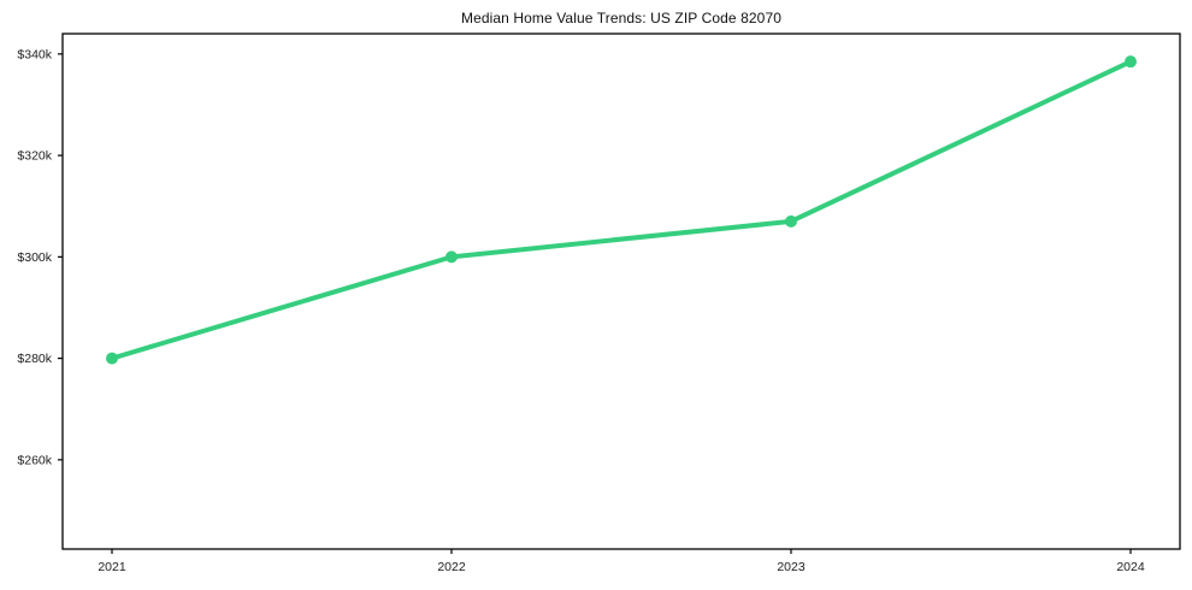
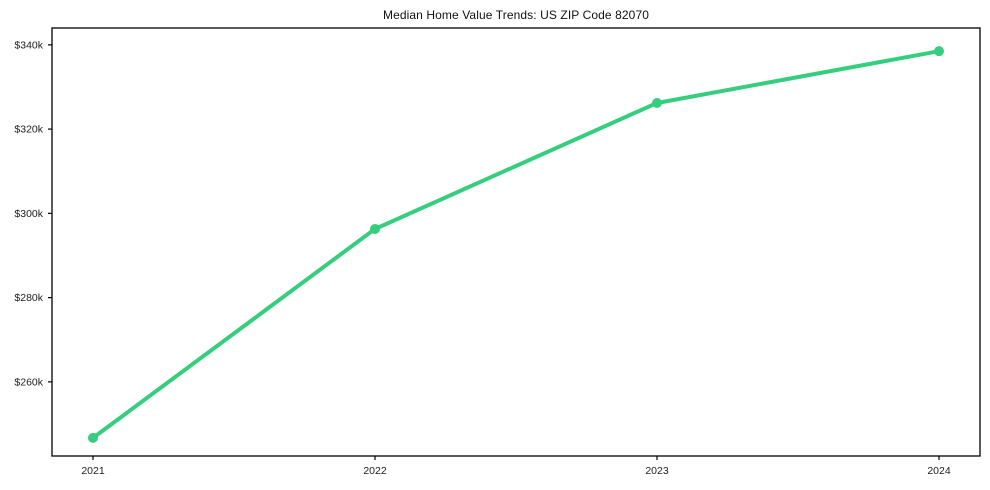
2021: $280k -> $247k
2022: $300k -> $296k
2023: $307k -> $326k
